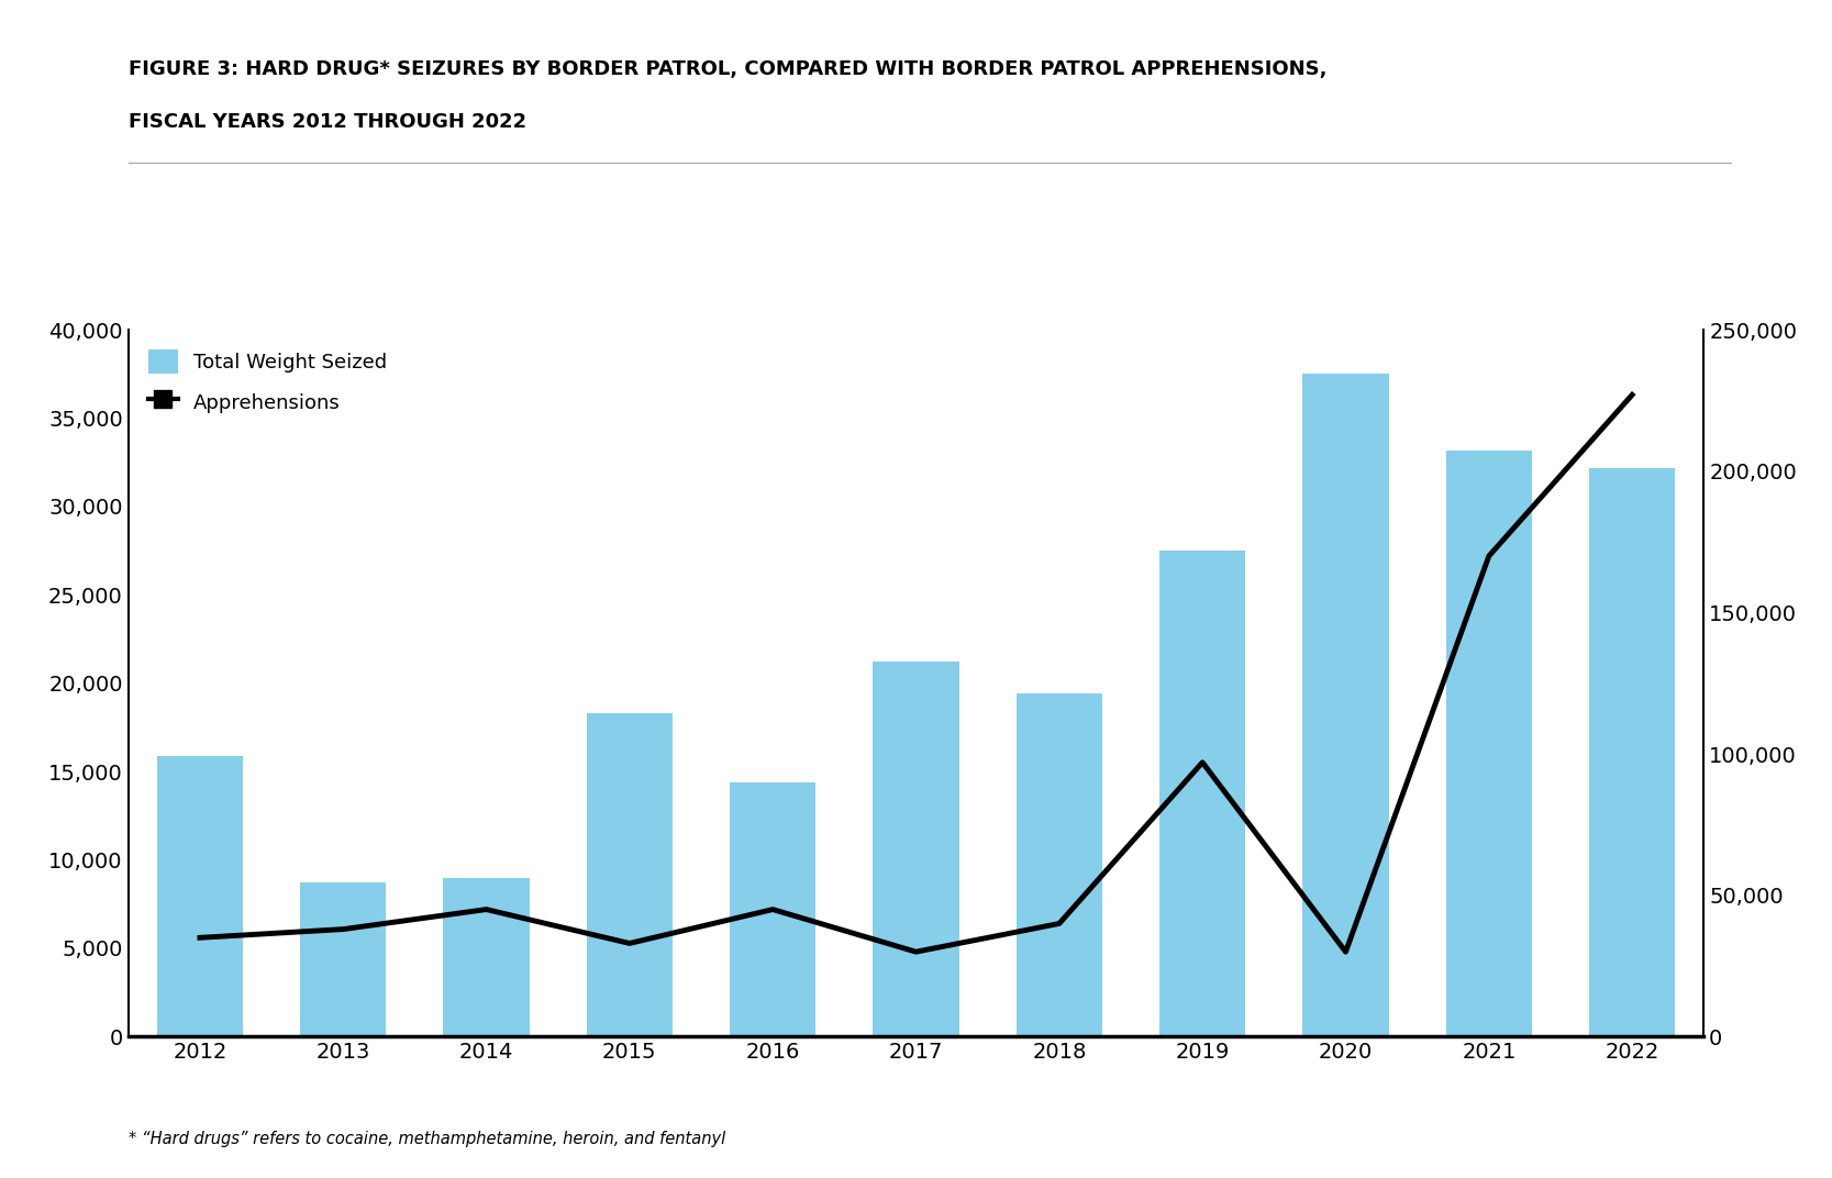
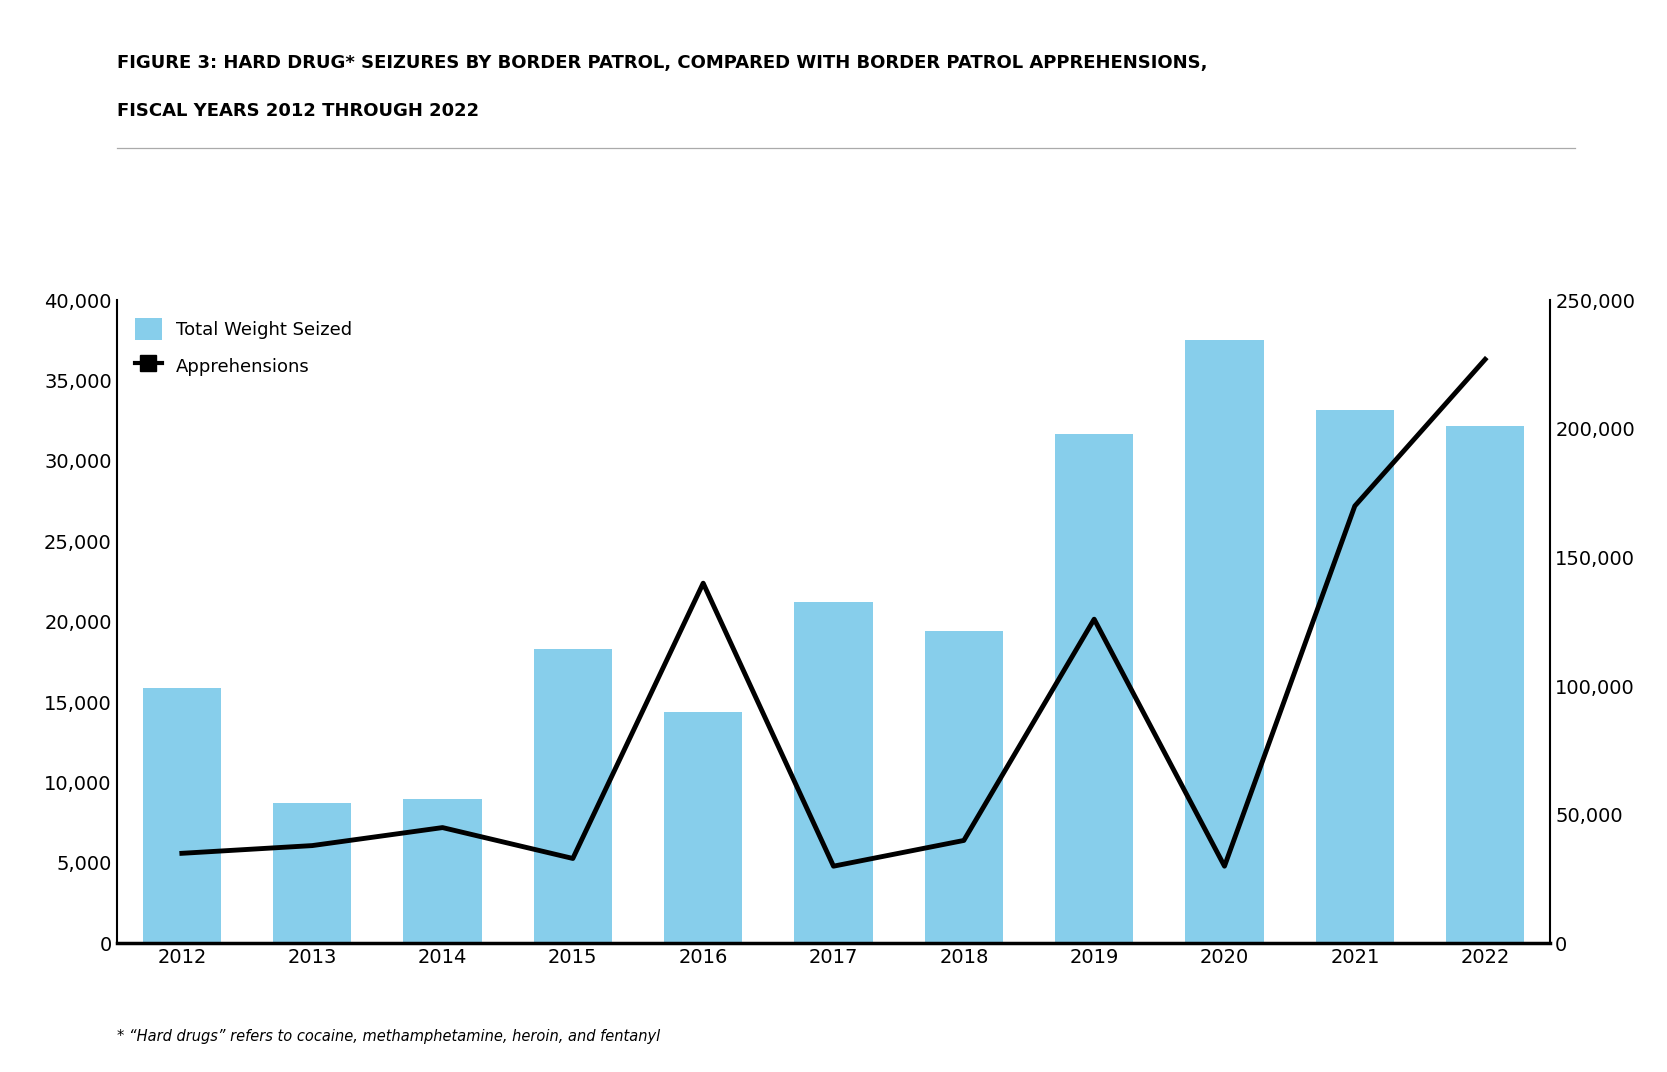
Apprehensions/2016: 45,000 -> 140,000
Total Weight Seized/2019: 27,500 -> 31,700
Apprehensions/2019: 97,000 -> 126,000
